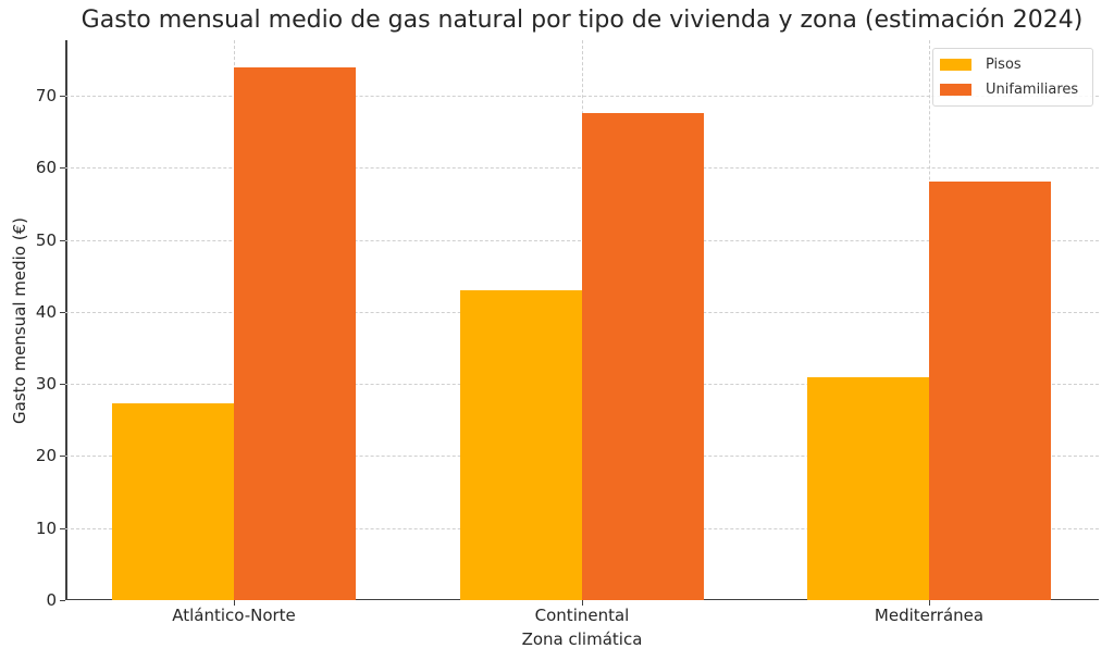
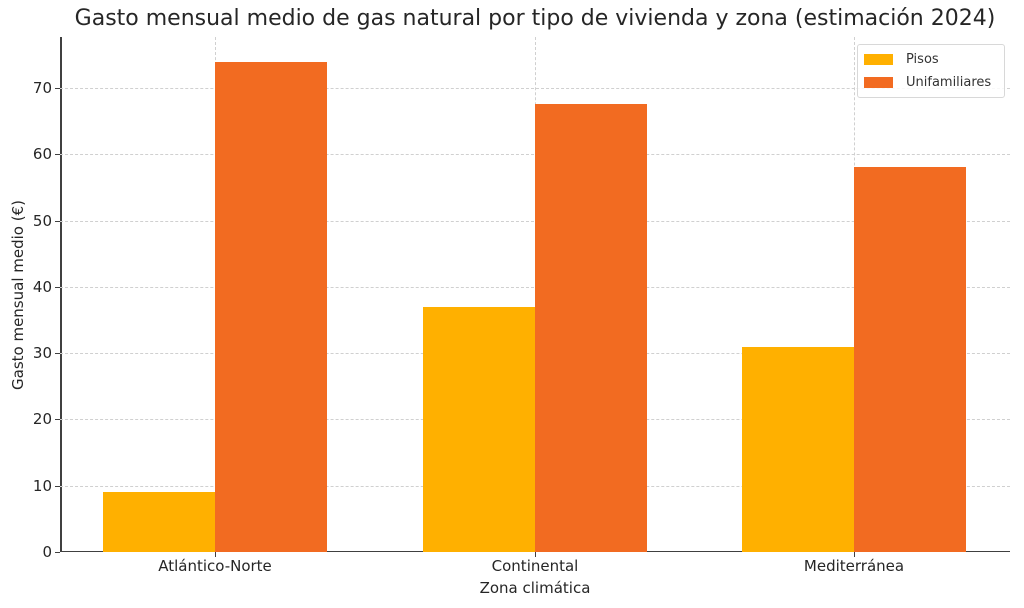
Pisos/Atlántico-Norte: 27 -> 9
Pisos/Continental: 43 -> 37
